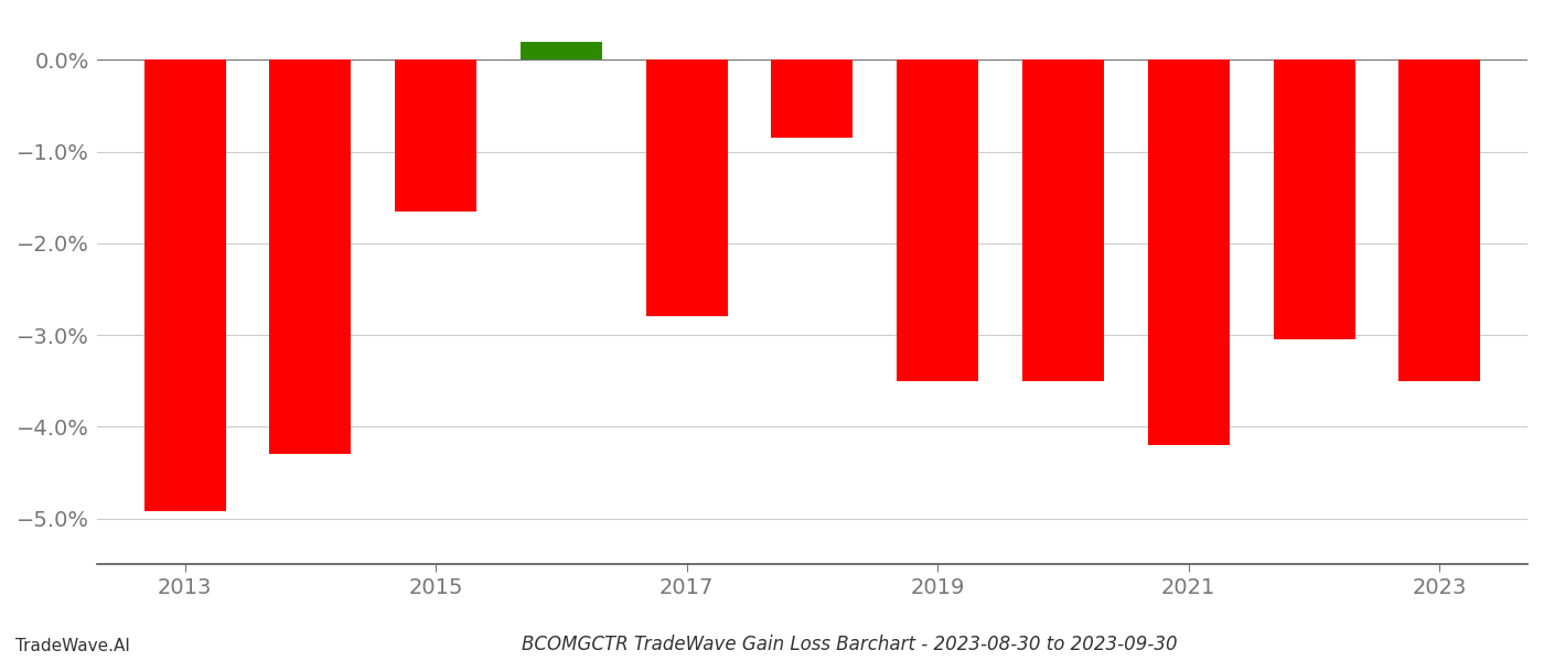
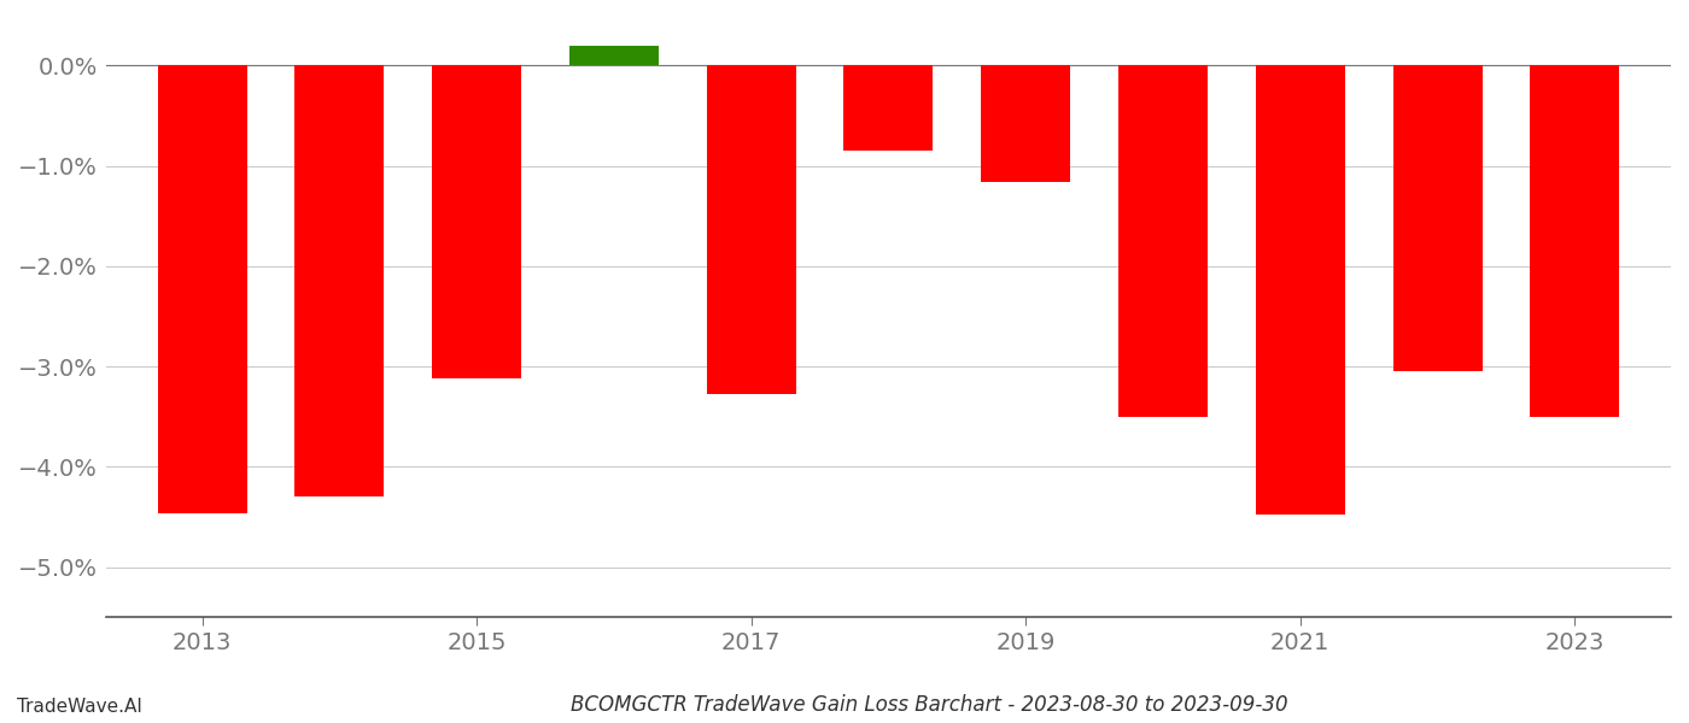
2013: -4.92% -> -4.46%
2015: -1.65% -> -3.12%
2017: -2.80% -> -3.28%
2019: -3.50% -> -1.16%
2021: -4.20% -> -4.48%
